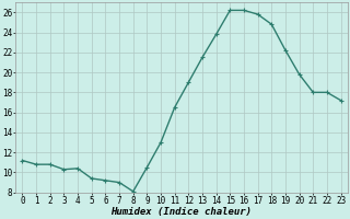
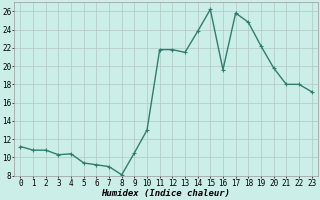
11: 16.5 -> 21.8
12: 19.0 -> 21.8
16: 26.2 -> 19.6
